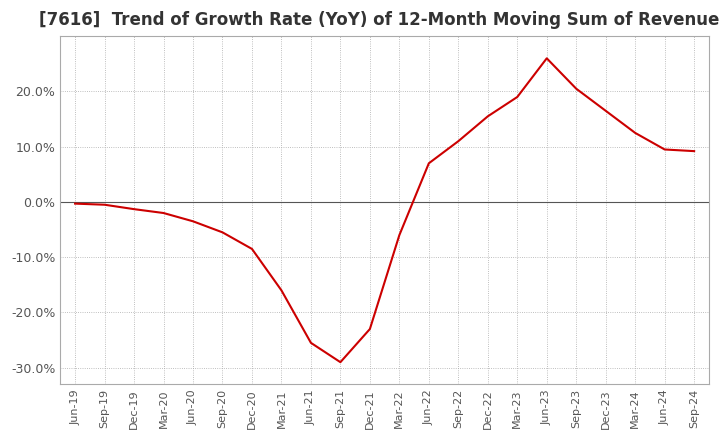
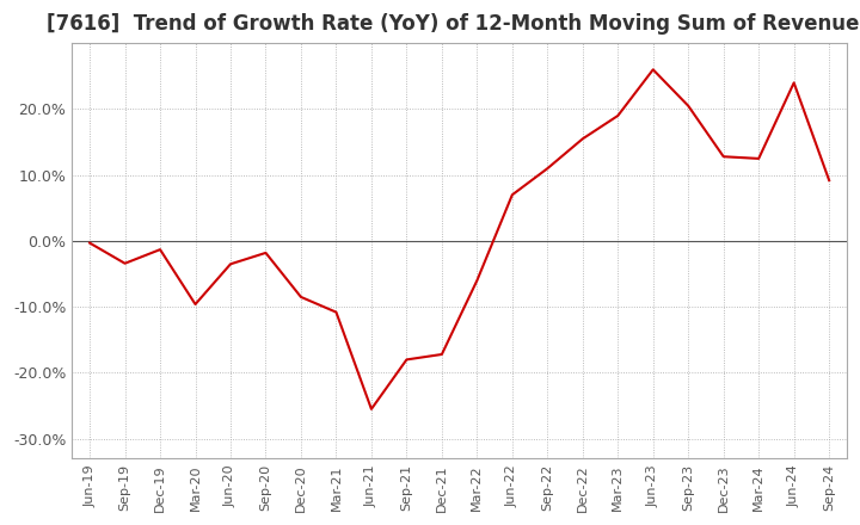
Sep-19: -0.5% -> -3.4%
Mar-20: -2.0% -> -9.6%
Sep-20: -5.5% -> -1.8%
Mar-21: -16.0% -> -10.8%
Sep-21: -29.0% -> -18.0%
Dec-21: -23.0% -> -17.2%
Dec-23: 16.5% -> 12.8%
Jun-24: 9.5% -> 24.0%
